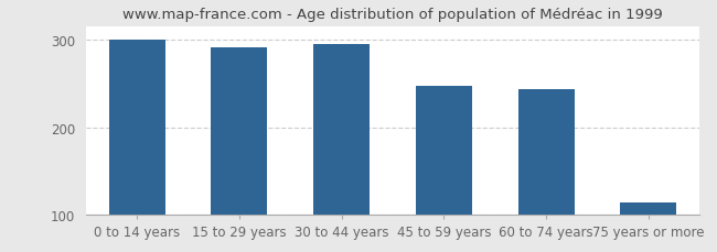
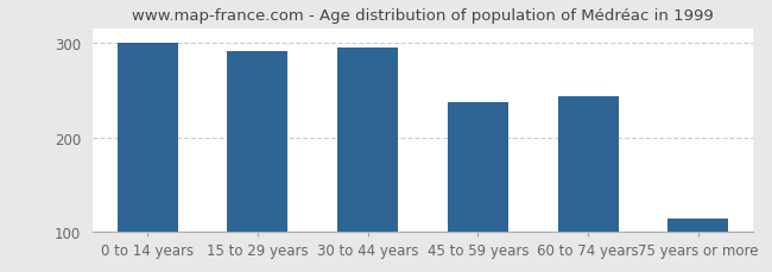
45 to 59 years: 248 -> 238
